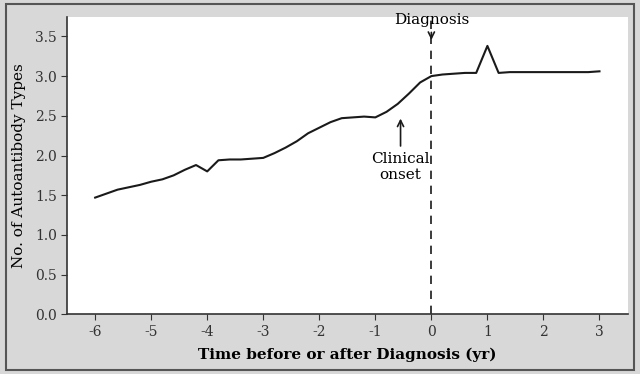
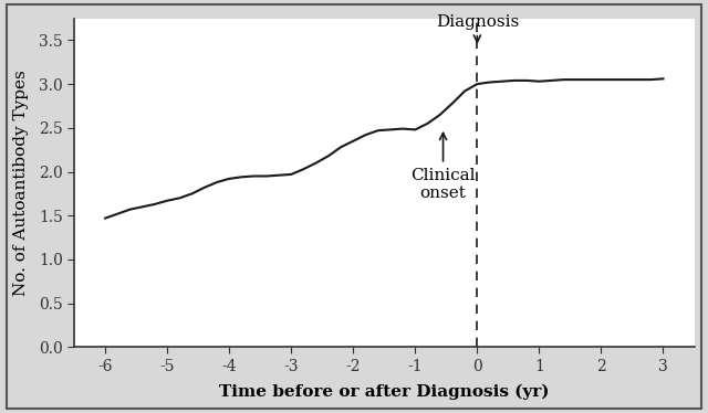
-4: 1.80 -> 1.92
1: 3.38 -> 3.03
